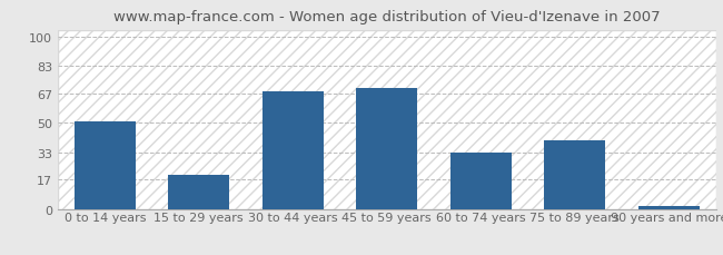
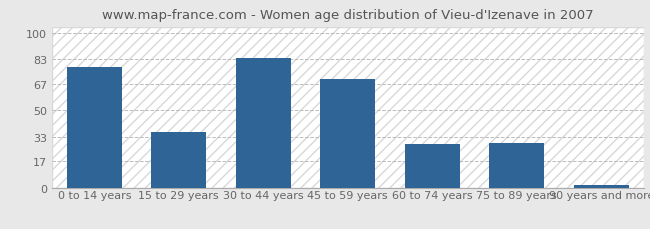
0 to 14 years: 51 -> 78
15 to 29 years: 20 -> 36
30 to 44 years: 68 -> 84
60 to 74 years: 33 -> 28
75 to 89 years: 40 -> 29
